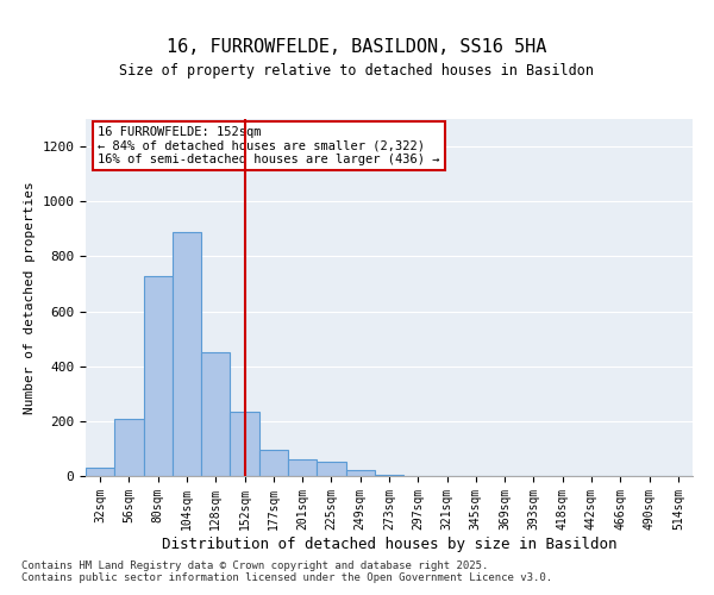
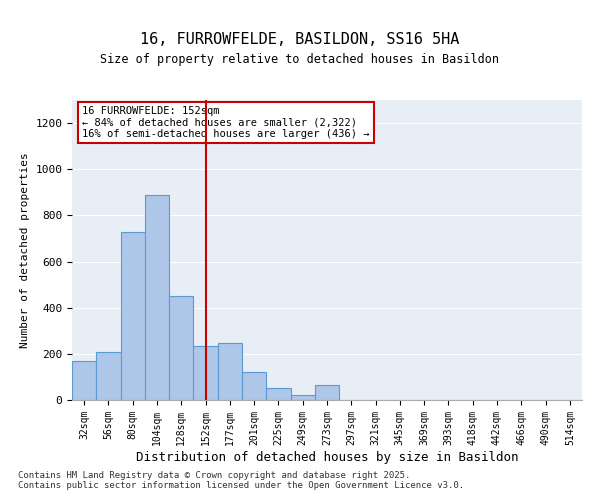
32sqm: 30 -> 170
177sqm: 95 -> 245
201sqm: 60 -> 120
273sqm: 5 -> 65
